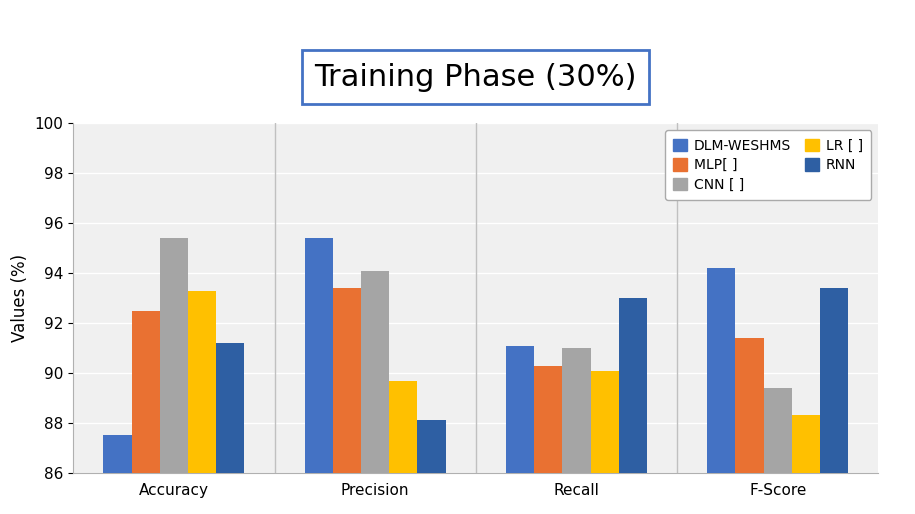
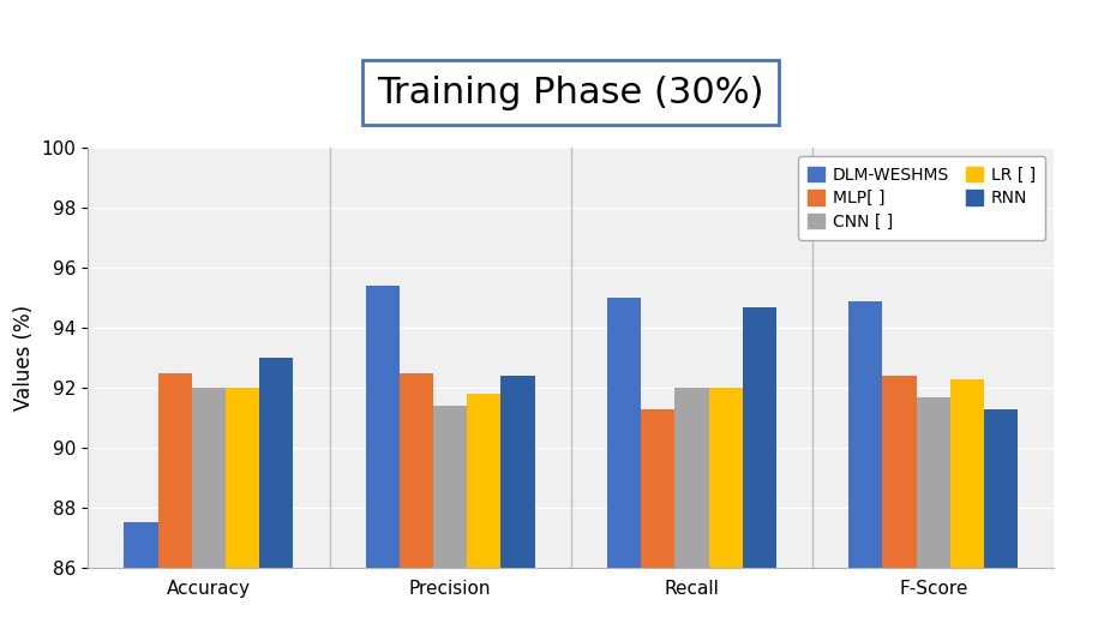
CNN [ ]/Accuracy: 95.4 -> 92.0
LR [ ]/Accuracy: 93.3 -> 92.0
RNN/Accuracy: 91.2 -> 93.0
MLP[ ]/Precision: 93.4 -> 92.5
CNN [ ]/Precision: 94.1 -> 91.4
LR [ ]/Precision: 89.7 -> 91.8
RNN/Precision: 88.1 -> 92.4
DLM-WESHMS/Recall: 91.1 -> 95.0
MLP[ ]/Recall: 90.3 -> 91.3
CNN [ ]/Recall: 91.0 -> 92.0
LR [ ]/Recall: 90.1 -> 92.0
RNN/Recall: 93.0 -> 94.7
DLM-WESHMS/F-Score: 94.2 -> 94.9
MLP[ ]/F-Score: 91.4 -> 92.4
CNN [ ]/F-Score: 89.4 -> 91.7
LR [ ]/F-Score: 88.3 -> 92.3
RNN/F-Score: 93.4 -> 91.3
